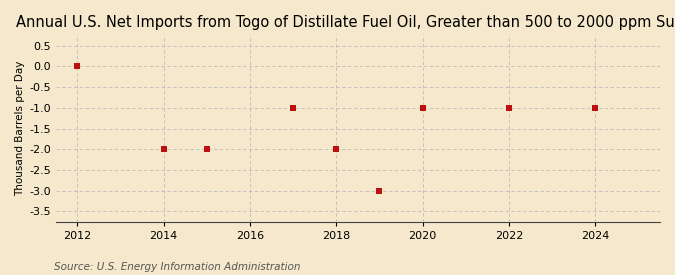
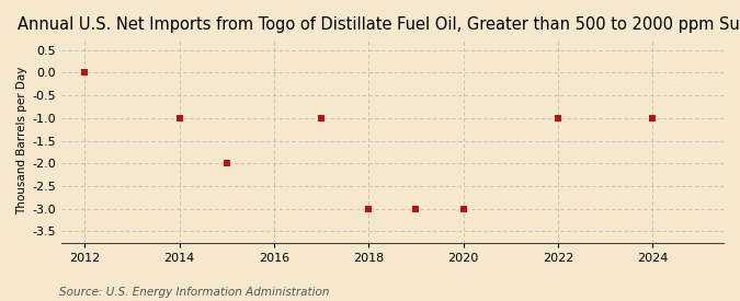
2014: -2 -> -1
2018: -2 -> -3
2020: -1 -> -3
